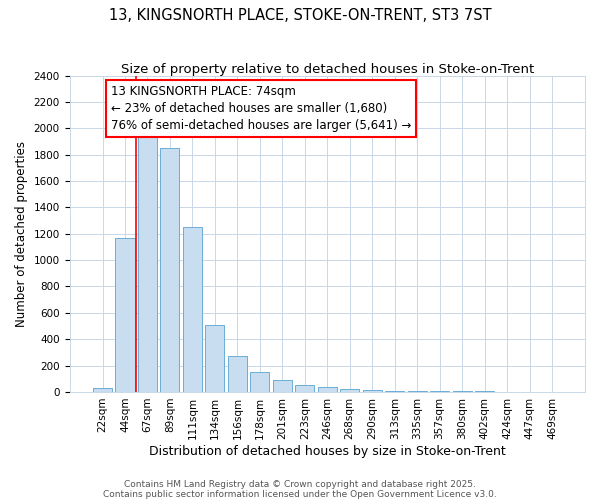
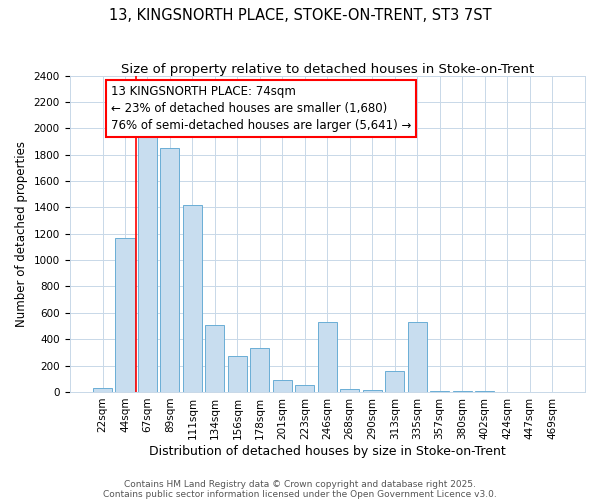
111sqm: 1250 -> 1420
178sqm: 160 -> 330
246sqm: 40 -> 530
313sqm: 10 -> 160
335sqm: 10 -> 530
